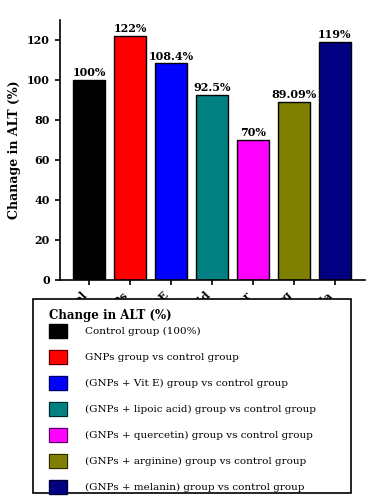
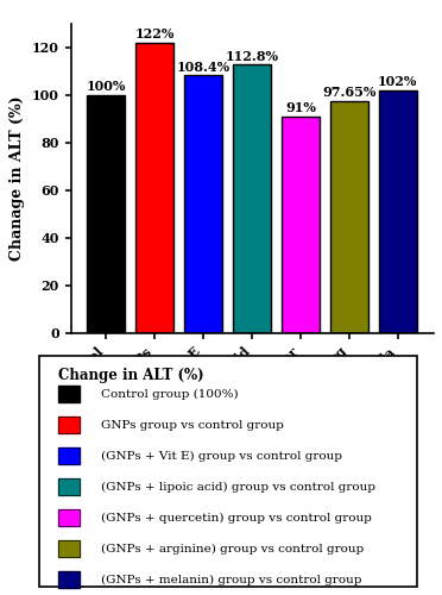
Lipoic acid: 92.5% -> 112.8%
Qur: 70% -> 91%
Arg: 89.09% -> 97.65%
Mela: 119% -> 102%
